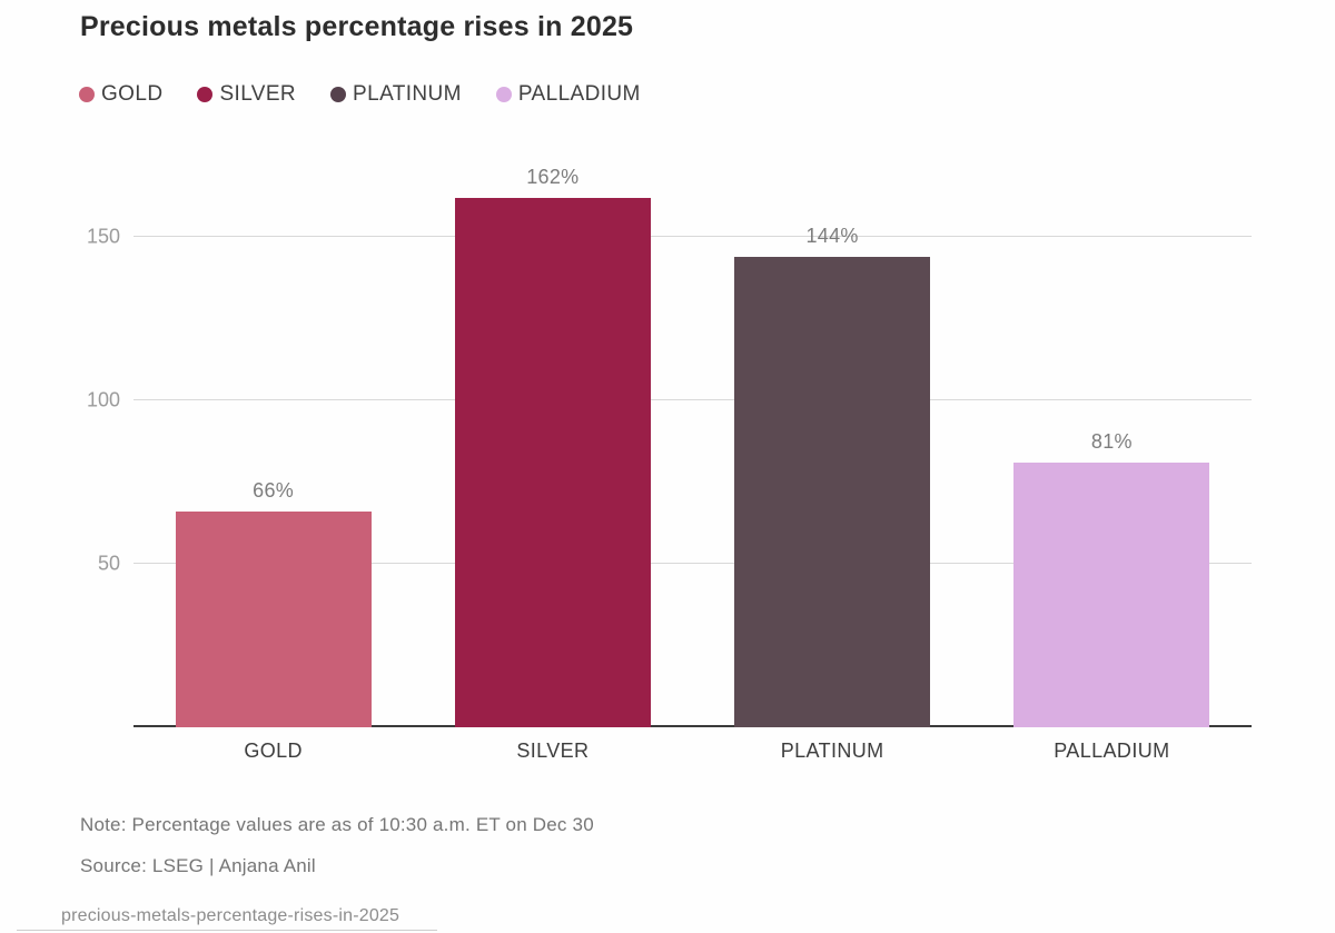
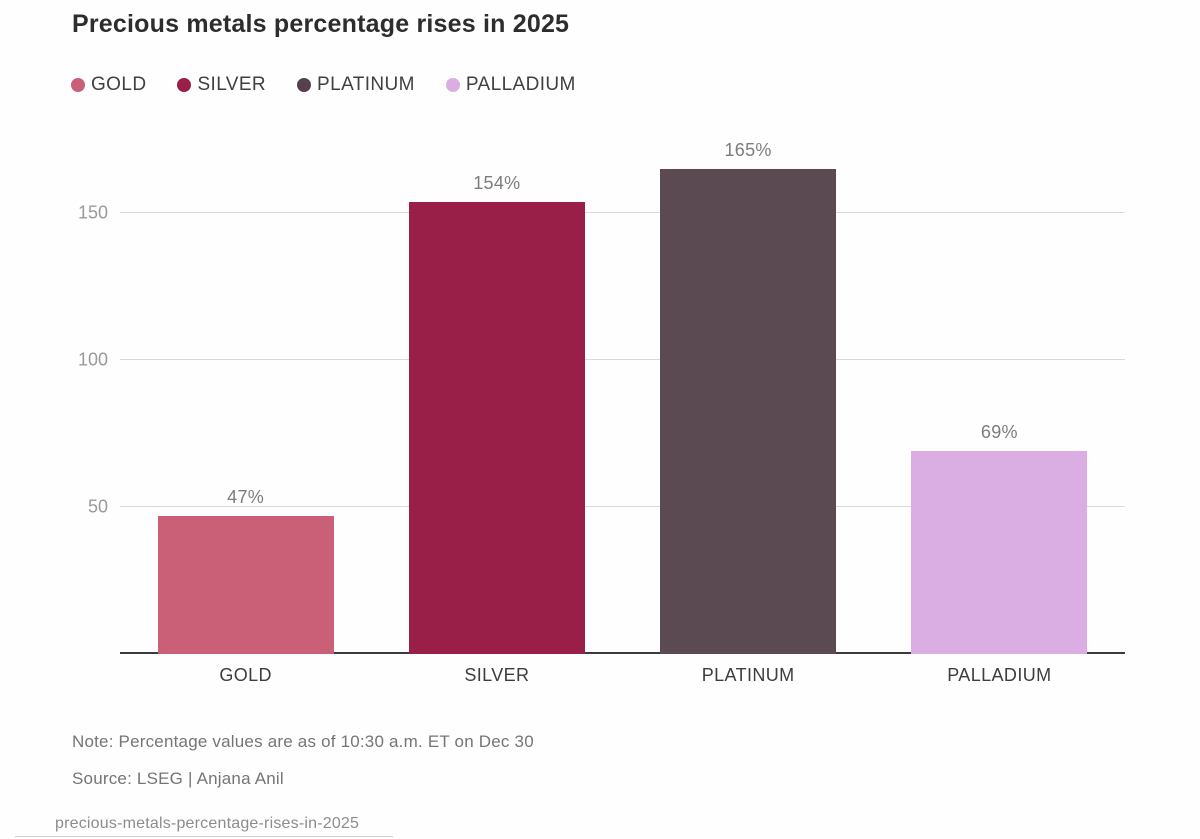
GOLD: 66% -> 47%
SILVER: 162% -> 154%
PLATINUM: 144% -> 165%
PALLADIUM: 81% -> 69%
